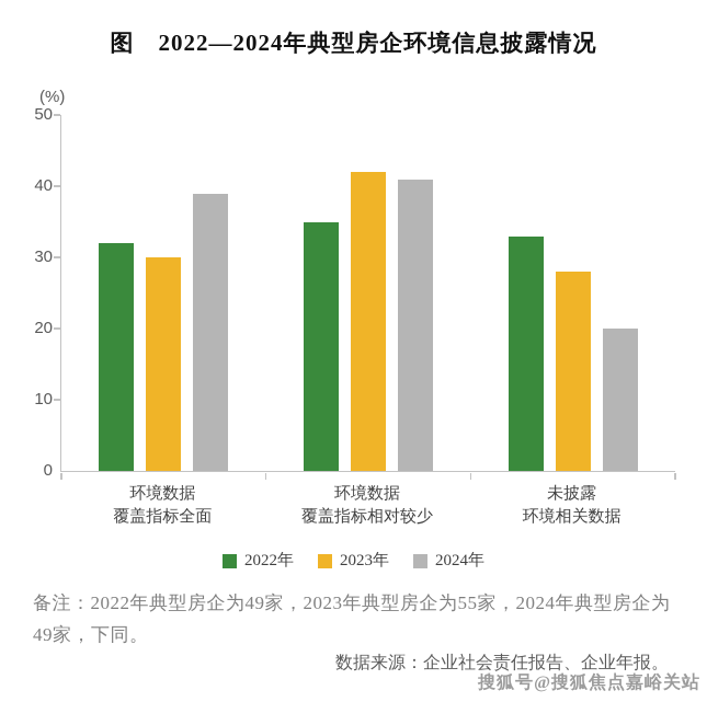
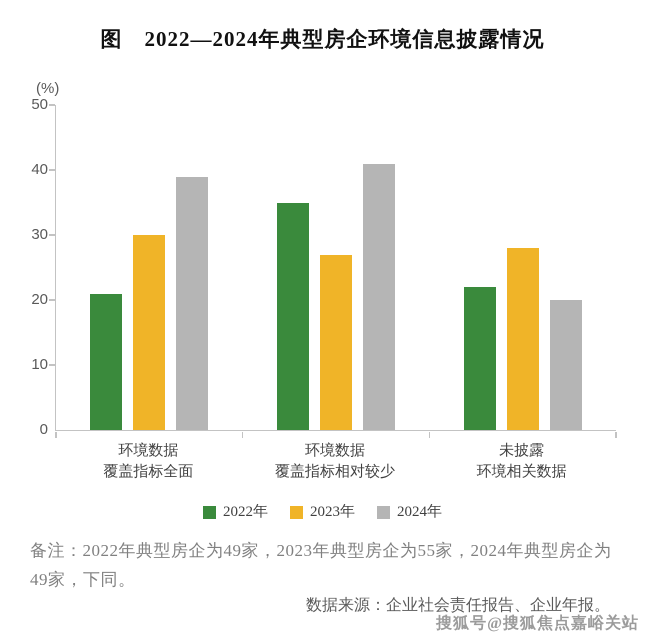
2022年/环境数据 覆盖指标全面: 32 -> 21
2023年/环境数据 覆盖指标相对较少: 42 -> 27
2022年/未披露 环境相关数据: 33 -> 22
